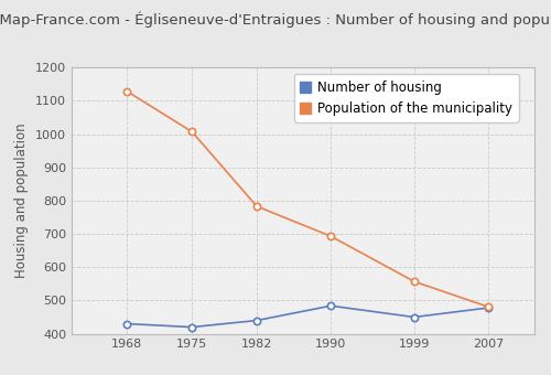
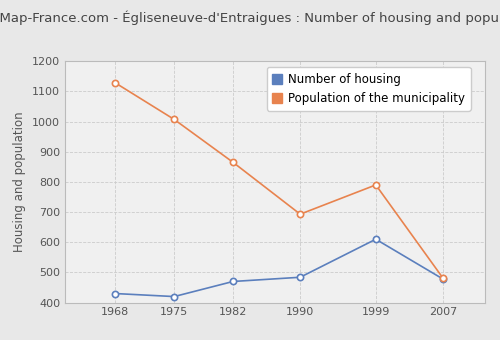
Number of housing/1982: 440 -> 470
Population of the municipality/1982: 783 -> 865
Number of housing/1999: 450 -> 610
Population of the municipality/1999: 557 -> 790
